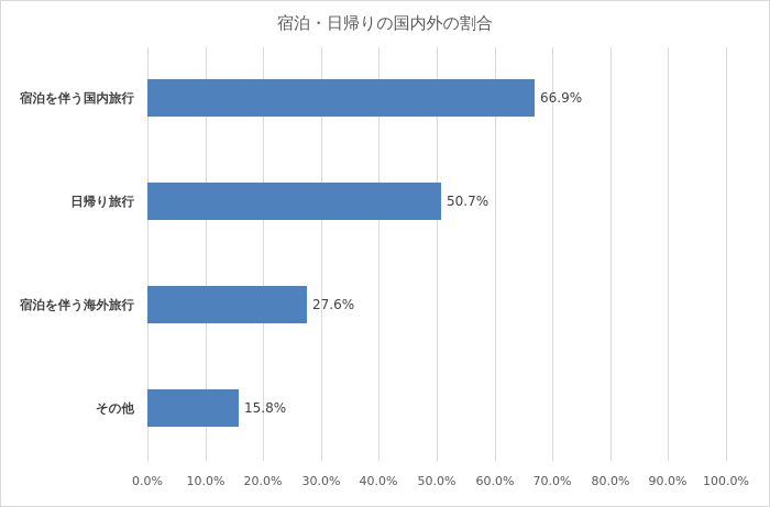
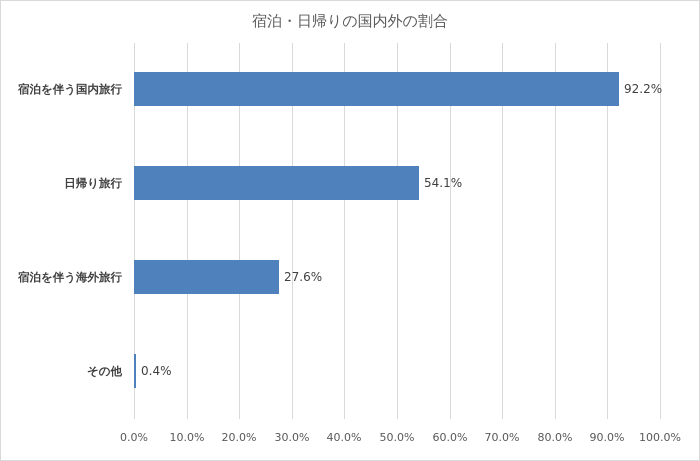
宿泊を伴う国内旅行: 66.9% -> 92.2%
日帰り旅行: 50.7% -> 54.1%
その他: 15.8% -> 0.4%
